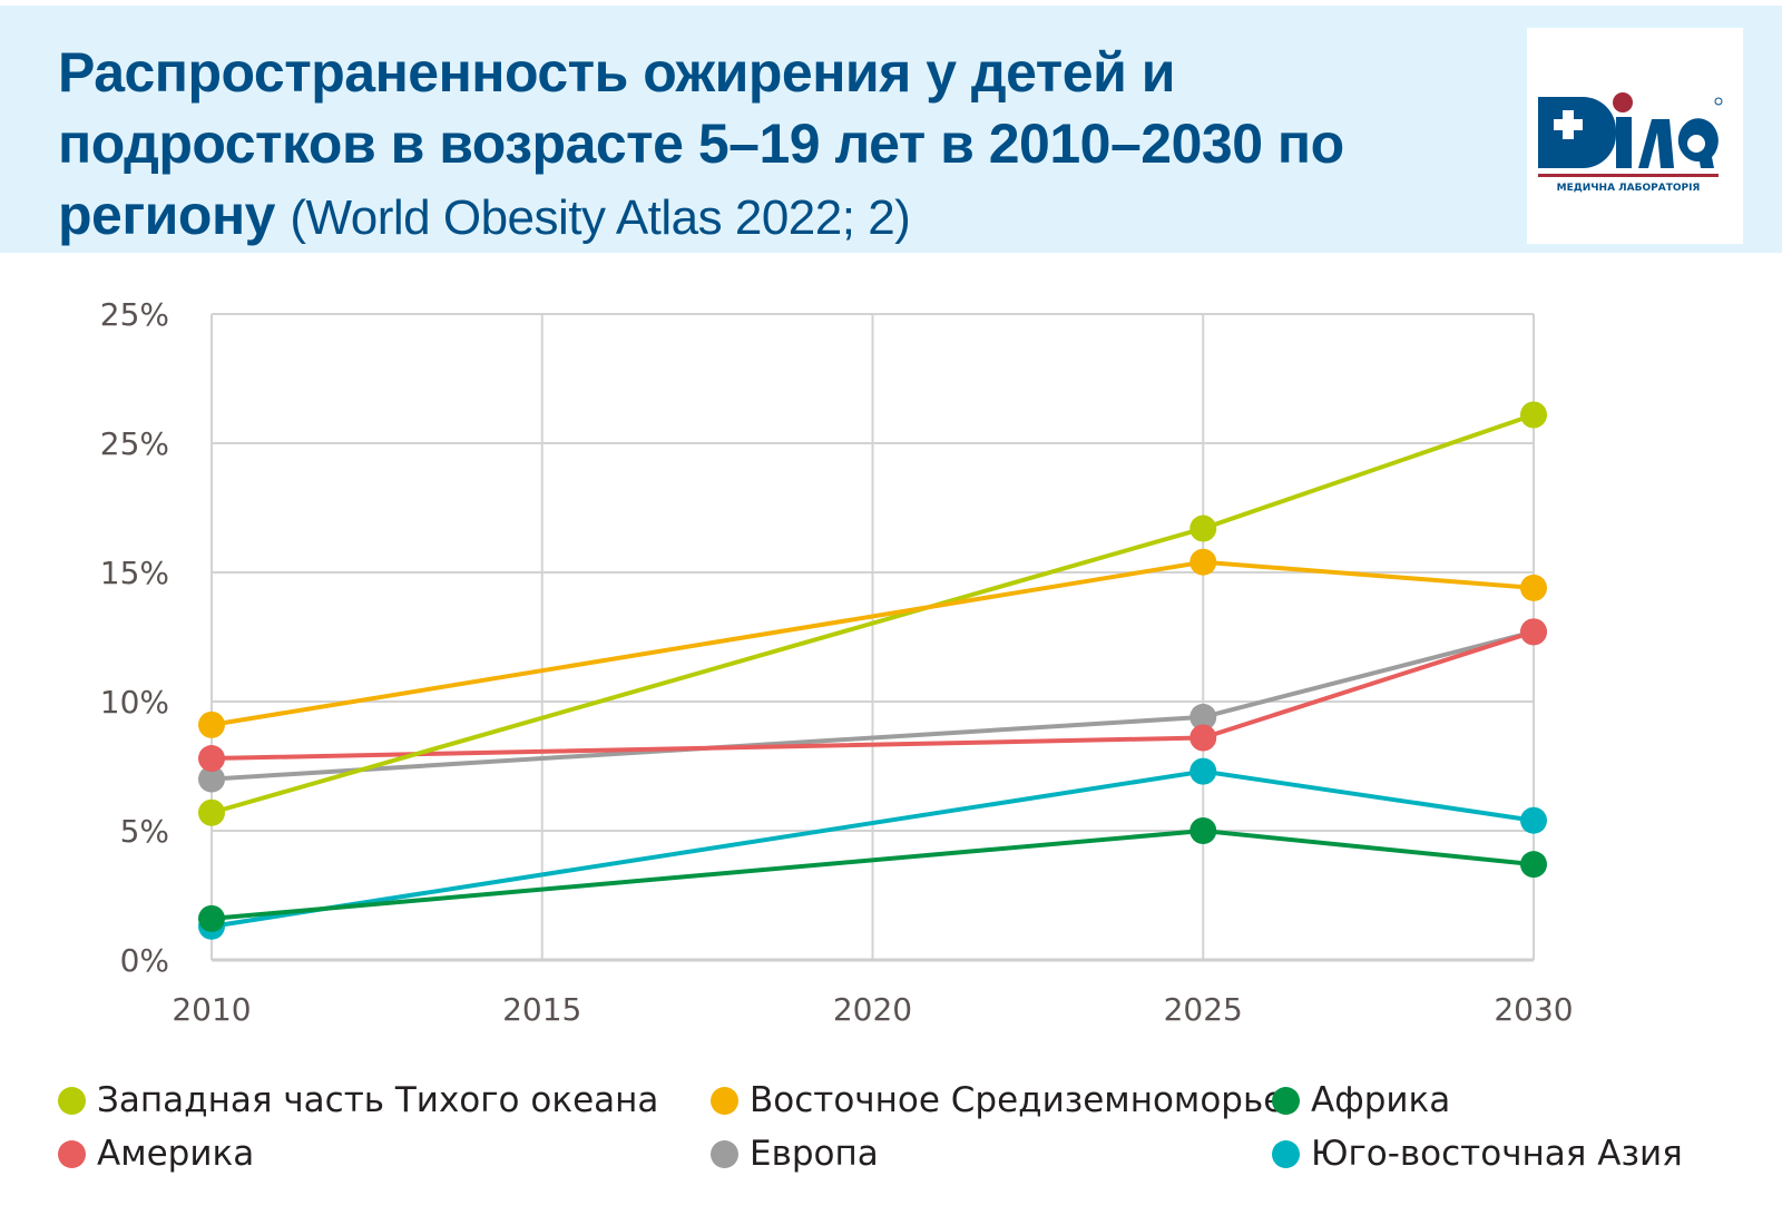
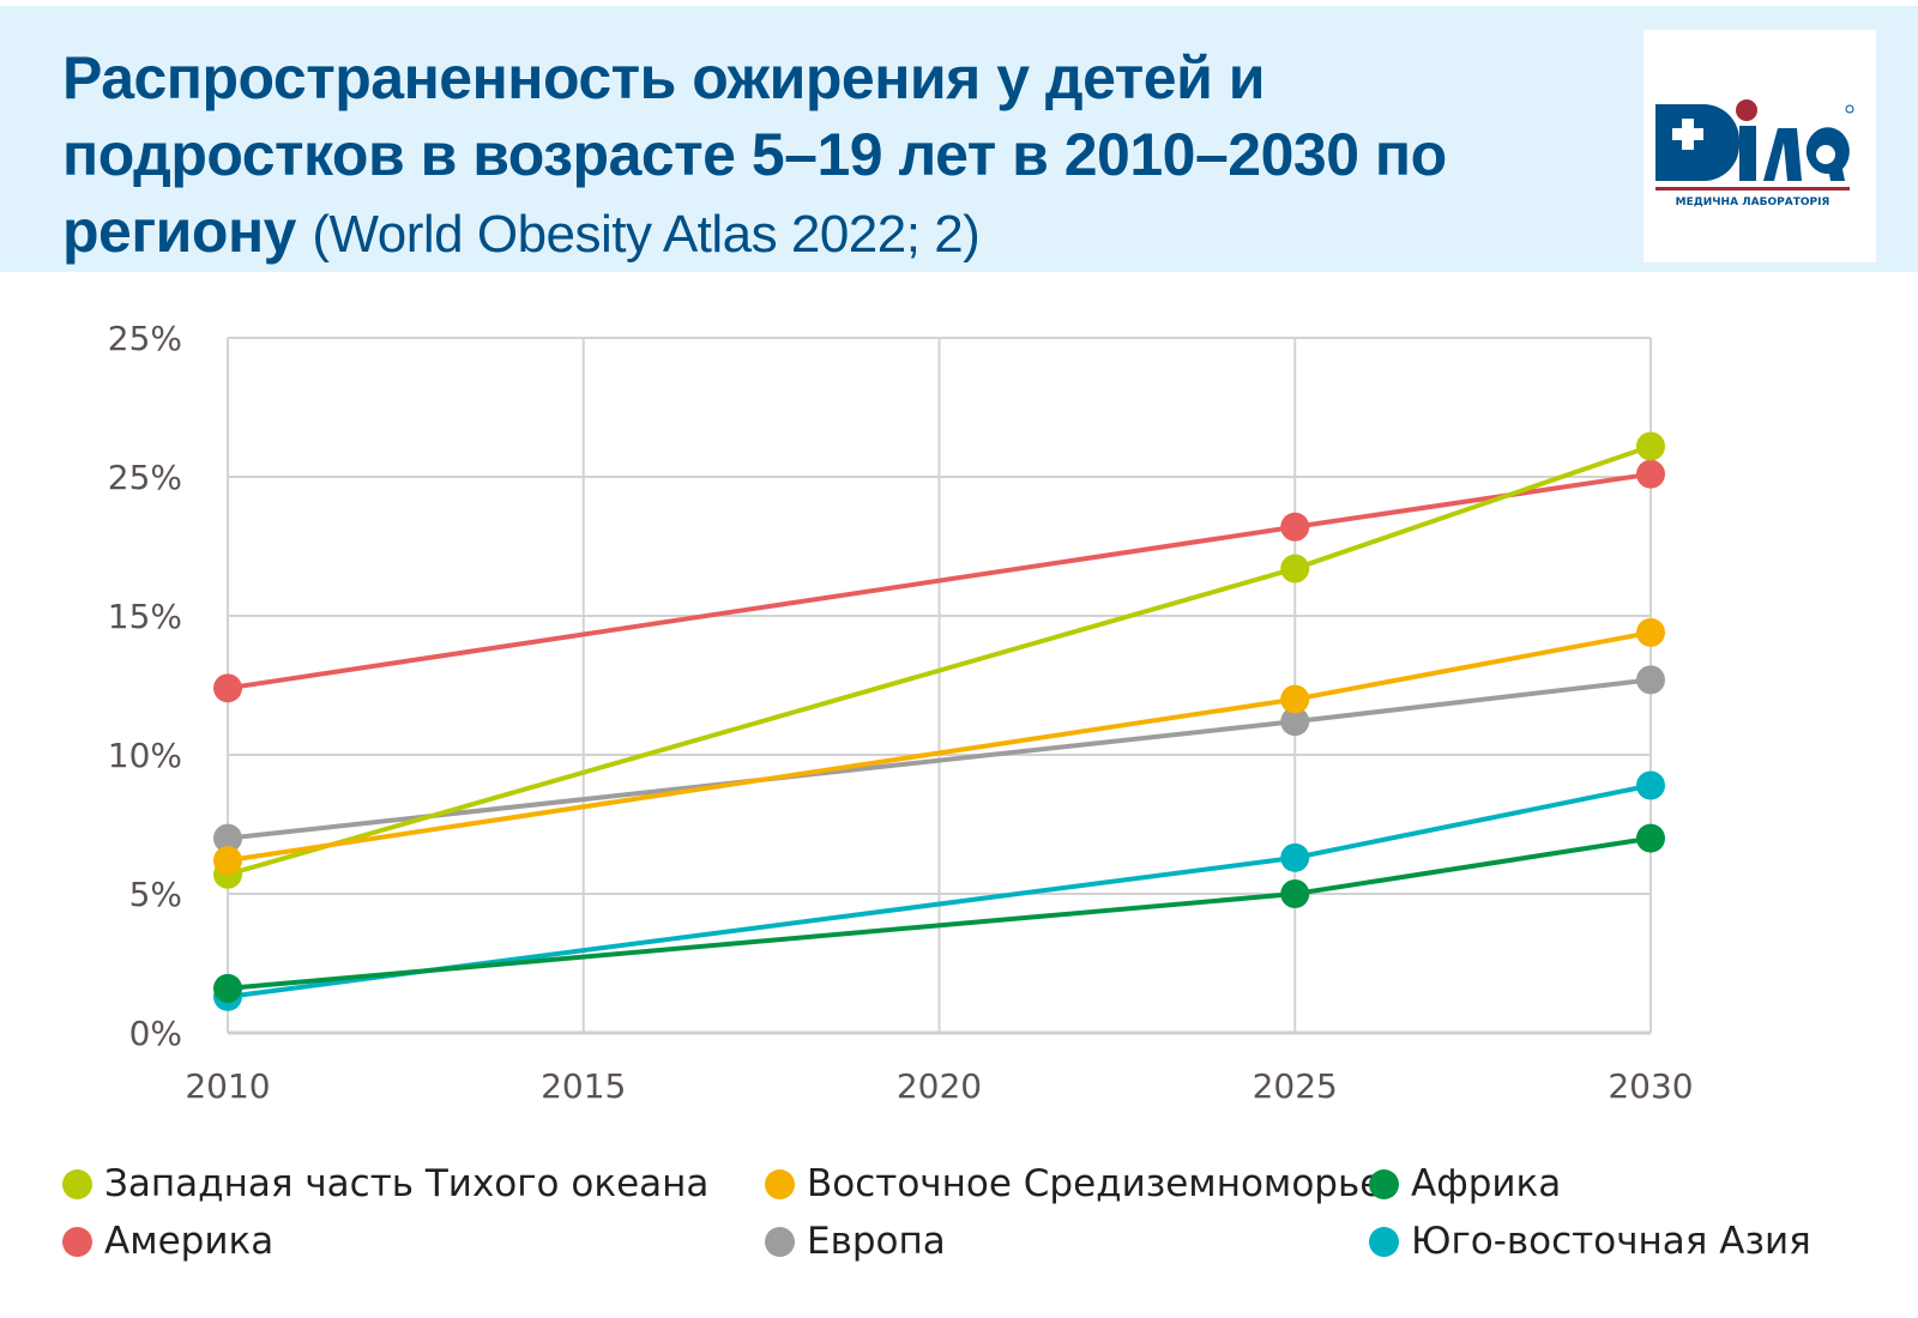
Восточное Средиземноморье/2010: 9.1% -> 6.2%
Америка/2010: 7.8% -> 12.4%
Восточное Средиземноморье/2025: 15.4% -> 12.0%
Америка/2025: 8.6% -> 18.2%
Европа/2025: 9.4% -> 11.2%
Юго-восточная Азия/2025: 7.3% -> 6.3%
Африка/2030: 3.7% -> 7.0%
Америка/2030: 12.7% -> 20.1%
Юго-восточная Азия/2030: 5.4% -> 8.9%
